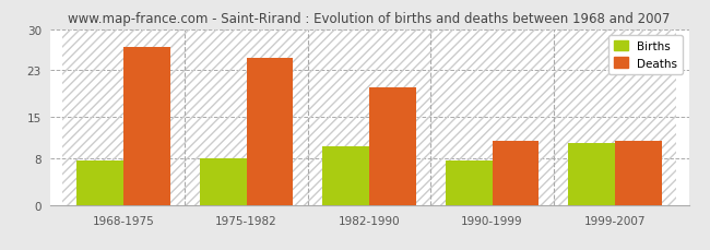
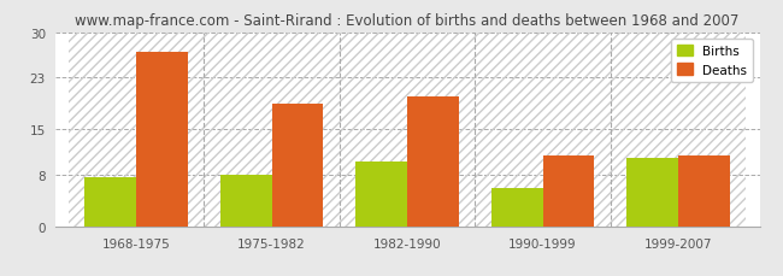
Deaths/1975-1982: 25 -> 19
Births/1990-1999: 7.5 -> 5.8
